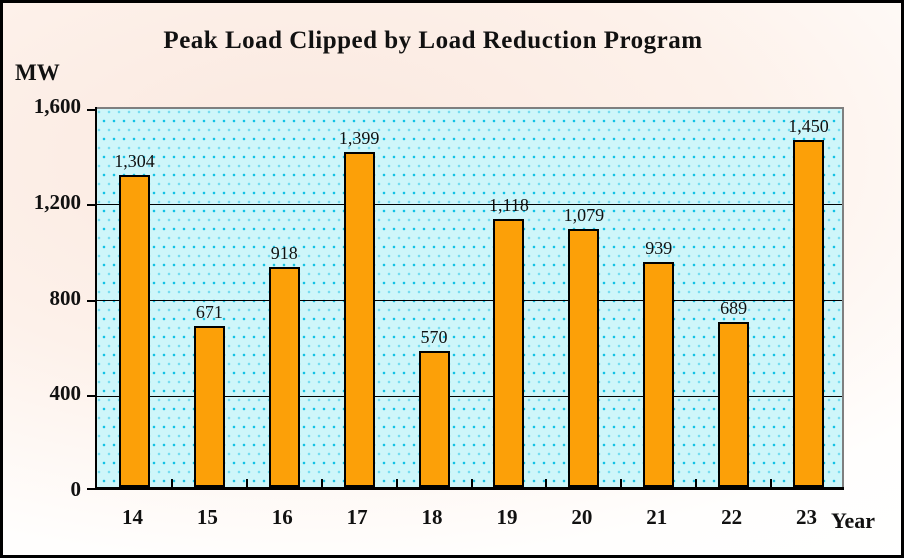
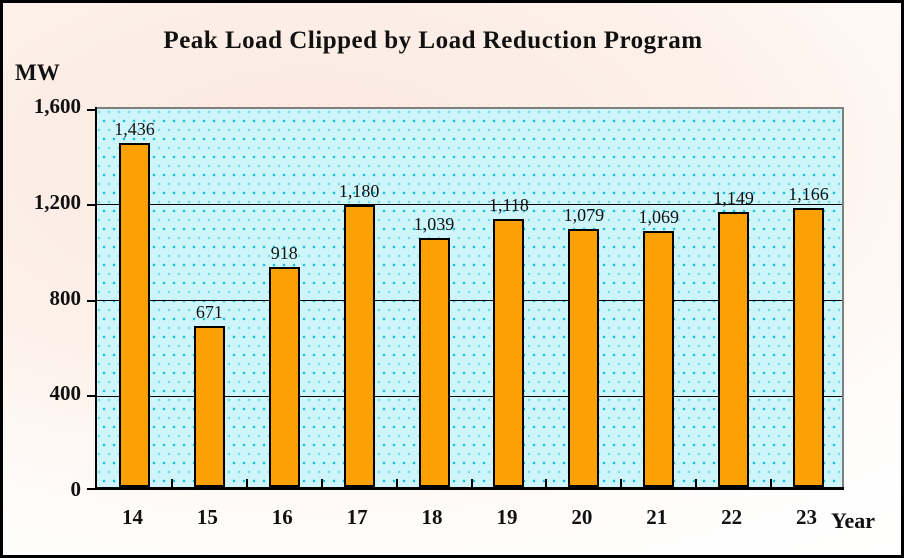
14: 1,304 -> 1,436
17: 1,399 -> 1,180
18: 570 -> 1,039
21: 939 -> 1,069
22: 689 -> 1,149
23: 1,450 -> 1,166
